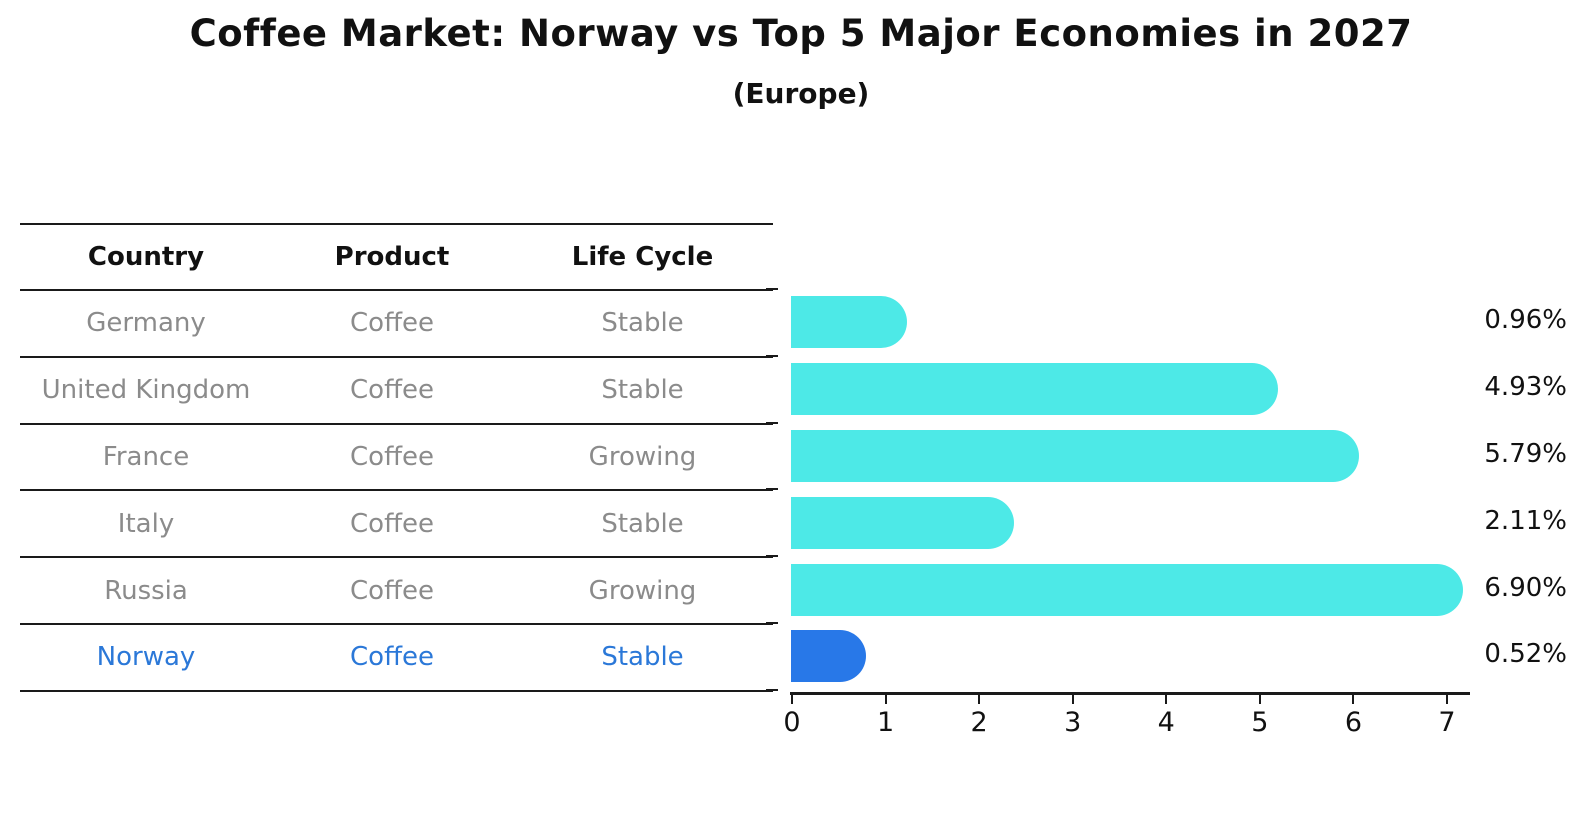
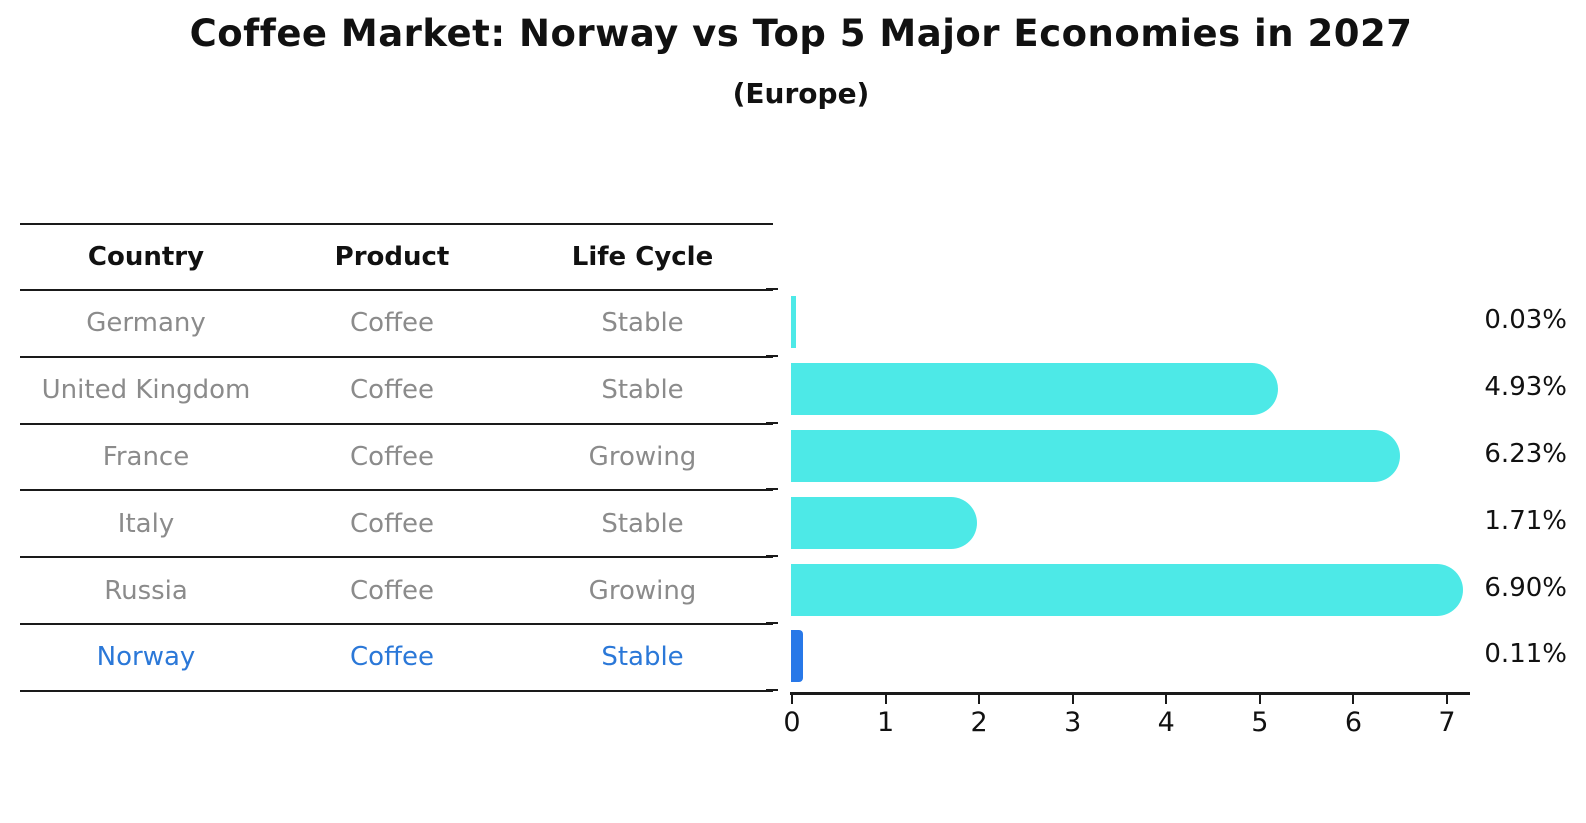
Germany: 0.96% -> 0.03%
France: 5.79% -> 6.23%
Italy: 2.11% -> 1.71%
Norway: 0.52% -> 0.11%
